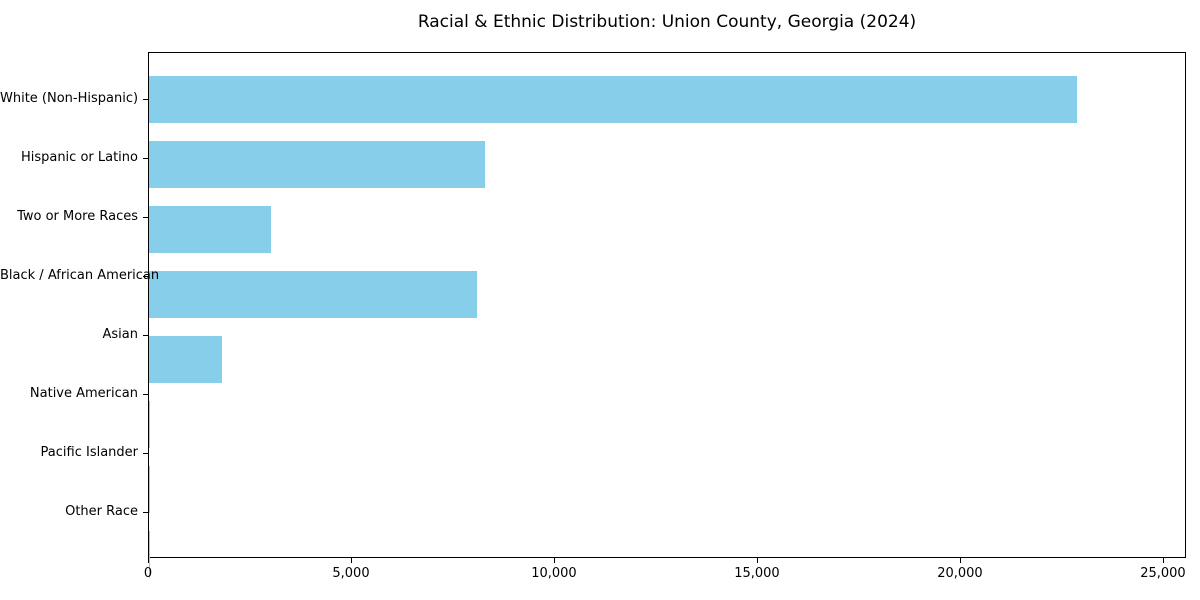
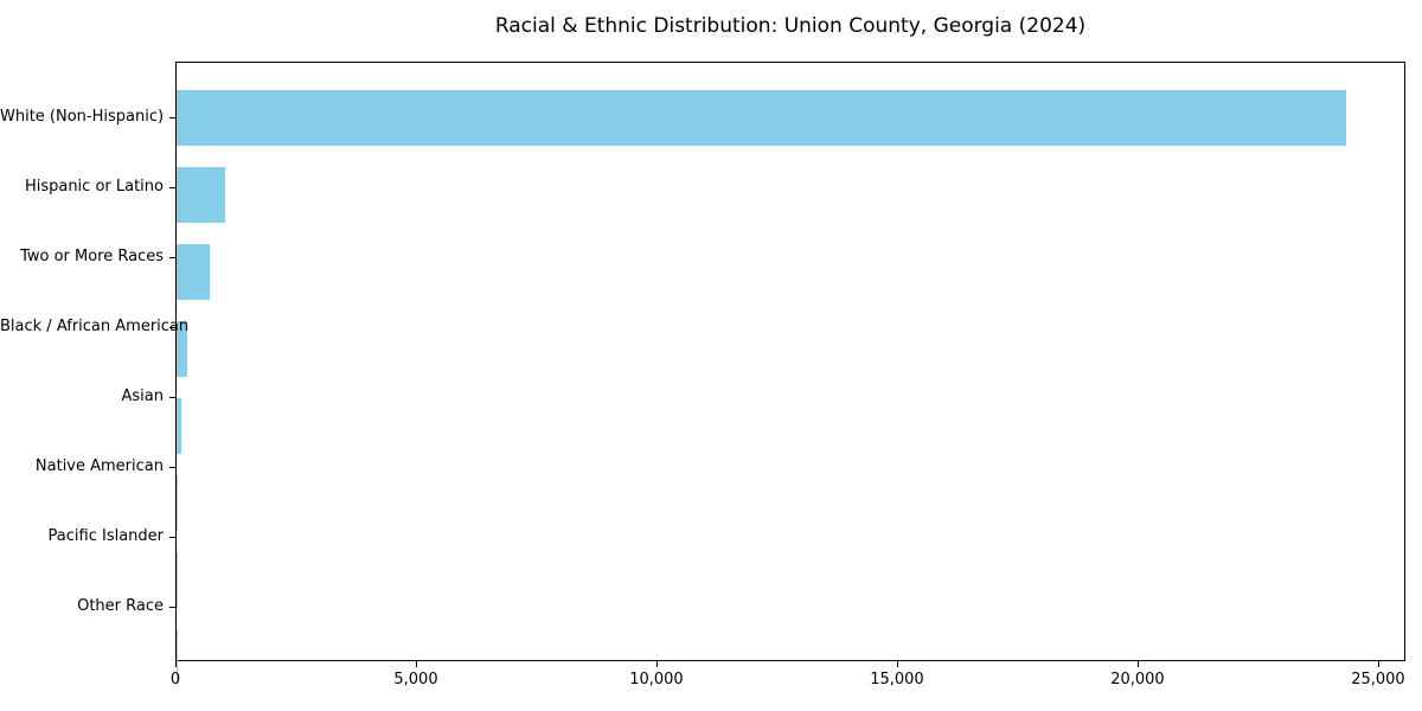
White (Non-Hispanic): 22900 -> 24400
Hispanic or Latino: 8300 -> 1000
Two or More Races: 3000 -> 700
Black / African American: 8100 -> 200
Asian: 1800 -> 100
